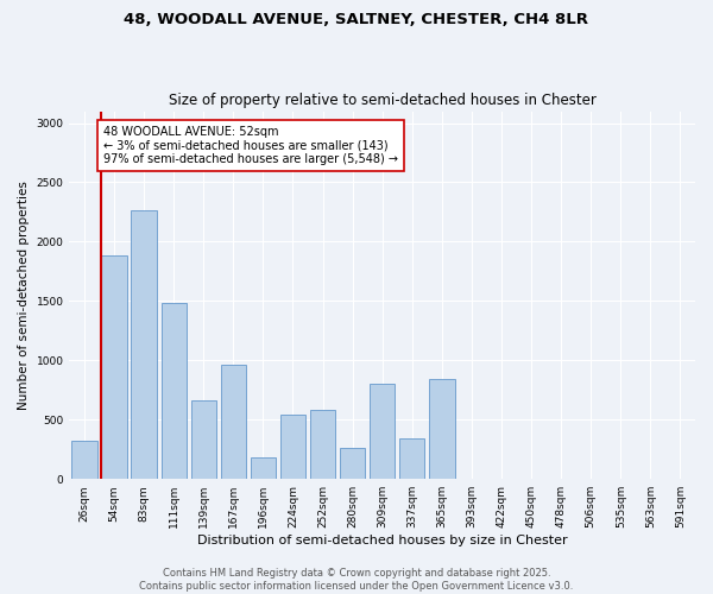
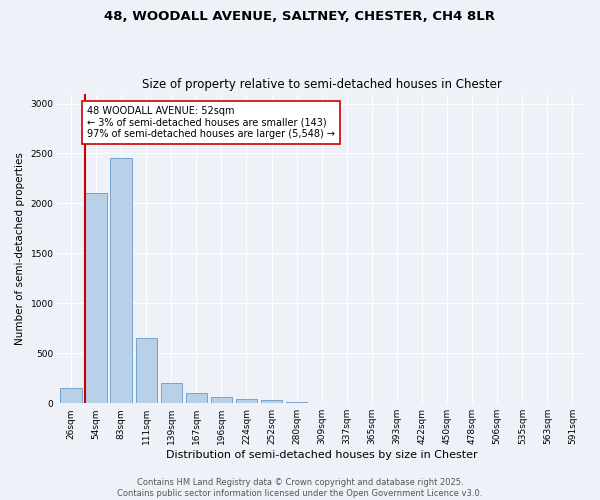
26sqm: 320 -> 150
54sqm: 1880 -> 2100
83sqm: 2260 -> 2450
111sqm: 1480 -> 650
139sqm: 660 -> 200
167sqm: 960 -> 100
196sqm: 180 -> 60
224sqm: 540 -> 40
252sqm: 580 -> 30
280sqm: 260 -> 20
309sqm: 800 -> 0
337sqm: 340 -> 0
365sqm: 840 -> 0
